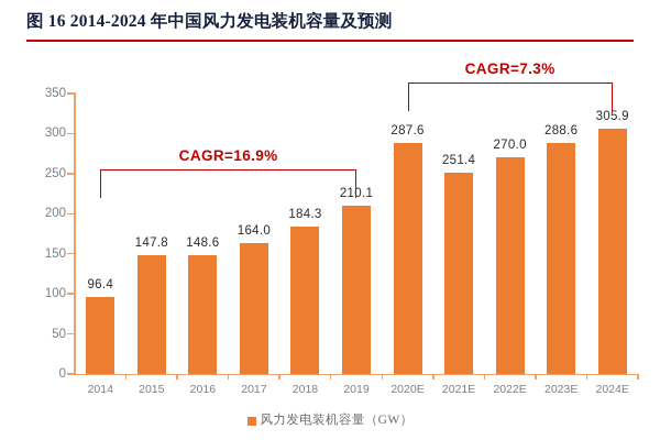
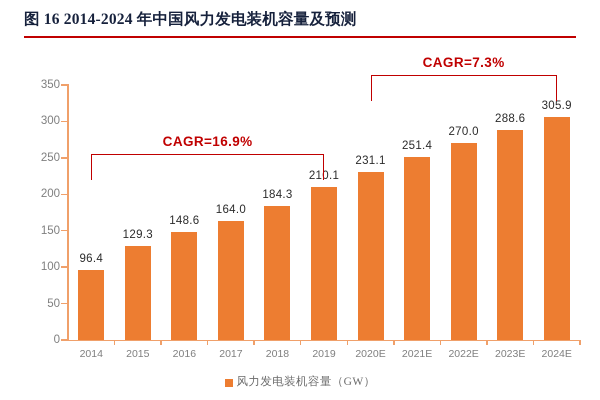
2015: 147.8 -> 129.3
2020E: 287.6 -> 231.1
